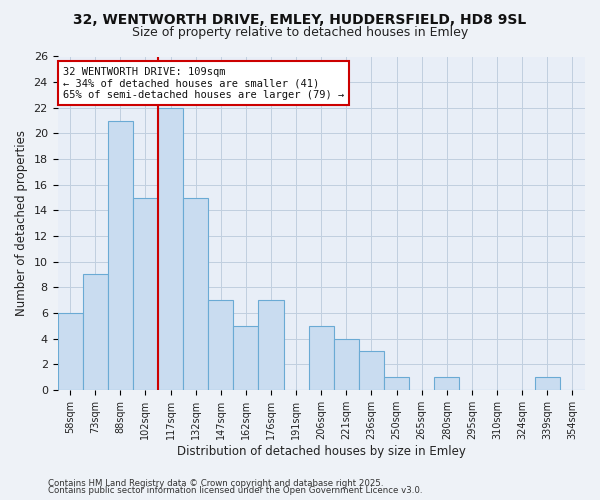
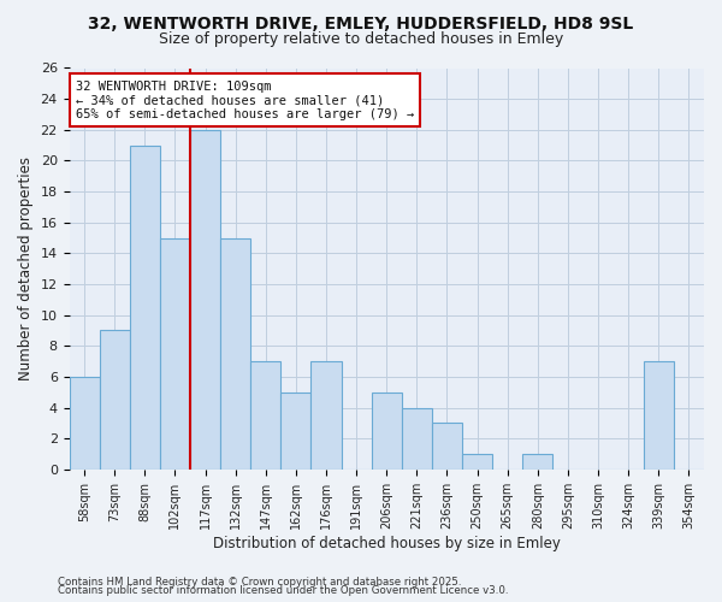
339sqm: 1 -> 7
